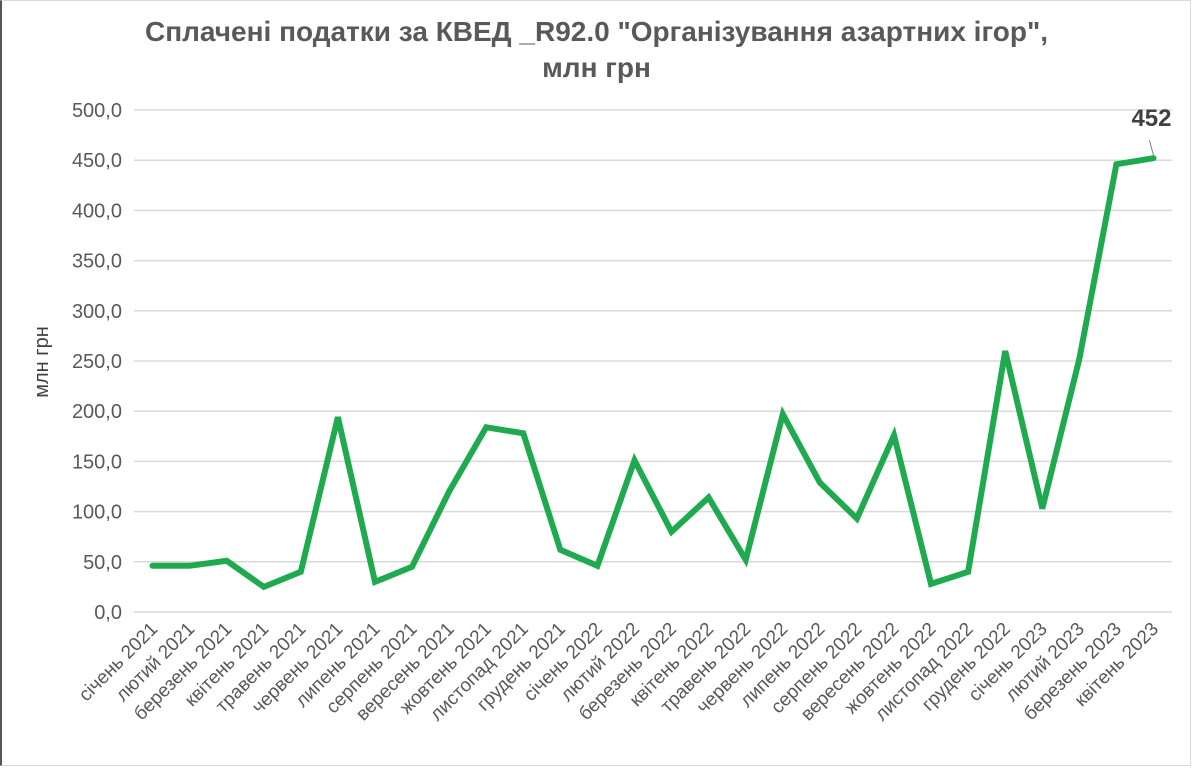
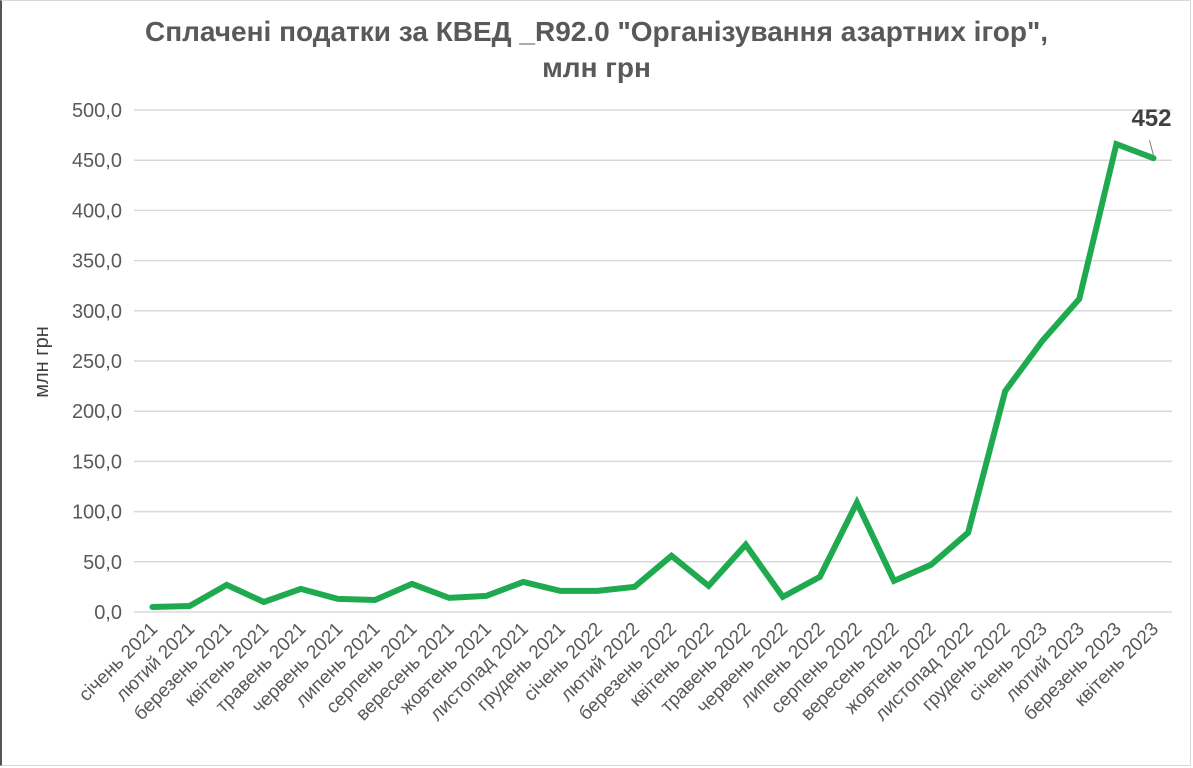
січень 2021: 46 -> 5
лютий 2021: 46 -> 6
березень 2021: 51 -> 27
квітень 2021: 25 -> 10
травень 2021: 40 -> 23
червень 2021: 194 -> 13
липень 2021: 30 -> 12
серпень 2021: 45 -> 28
вересень 2021: 120 -> 14
жовтень 2021: 184 -> 16
листопад 2021: 178 -> 30
грудень 2021: 62 -> 21
січень 2022: 46 -> 21
лютий 2022: 151 -> 25
березень 2022: 80 -> 56
квітень 2022: 114 -> 26
травень 2022: 52 -> 67
червень 2022: 197 -> 15
липень 2022: 129 -> 35
серпень 2022: 93 -> 109
вересень 2022: 176 -> 31
жовтень 2022: 28 -> 47
листопад 2022: 40 -> 79
грудень 2022: 260 -> 220
січень 2023: 103 -> 270
лютий 2023: 252 -> 312
березень 2023: 446 -> 466
